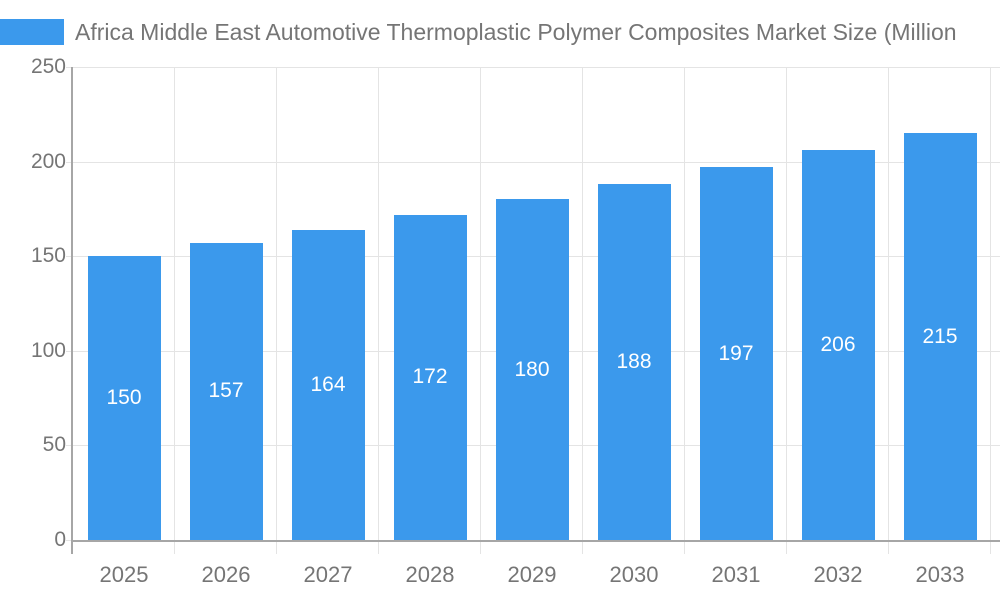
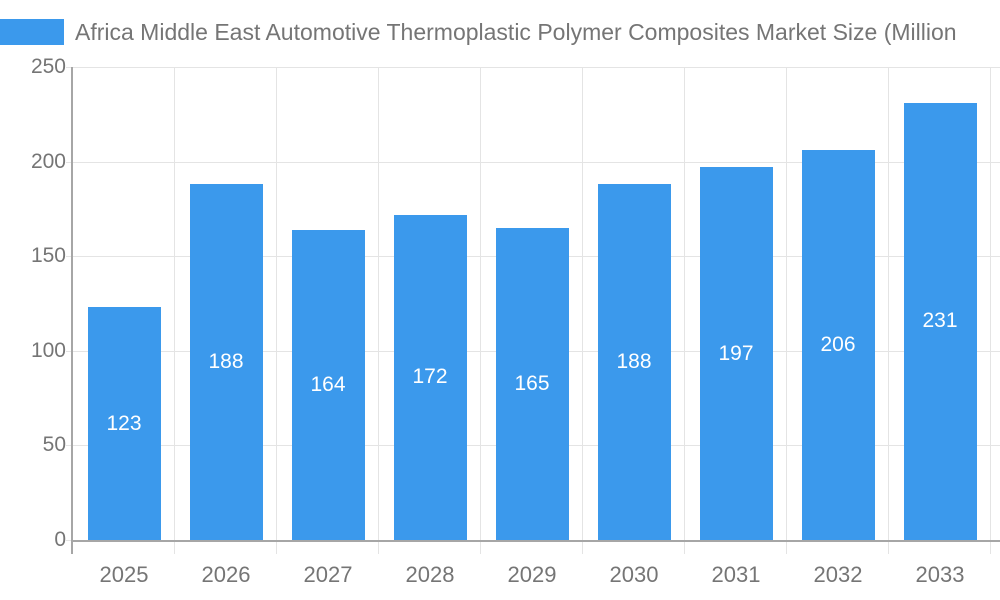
2025: 150 -> 123
2026: 157 -> 188
2029: 180 -> 165
2033: 215 -> 231
